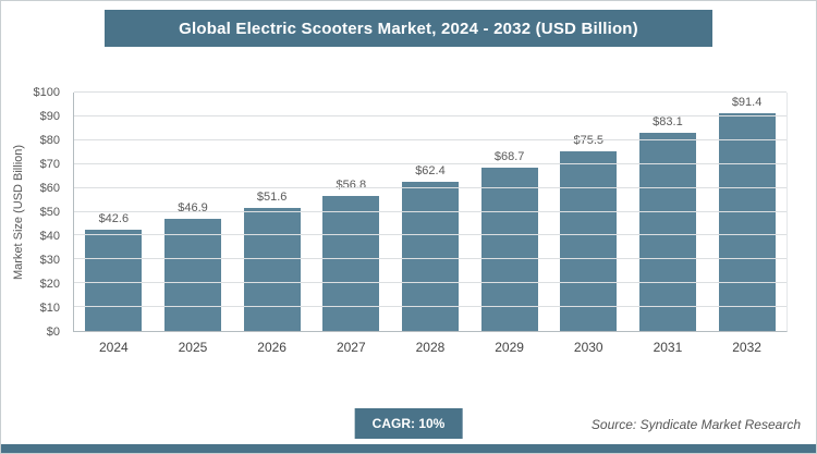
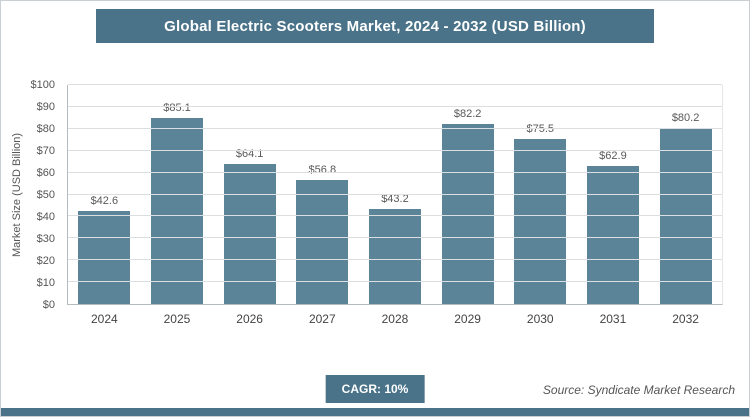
2025: $46.9 -> $85.1
2026: $51.6 -> $64.1
2028: $62.4 -> $43.2
2029: $68.7 -> $82.2
2031: $83.1 -> $62.9
2032: $91.4 -> $80.2
